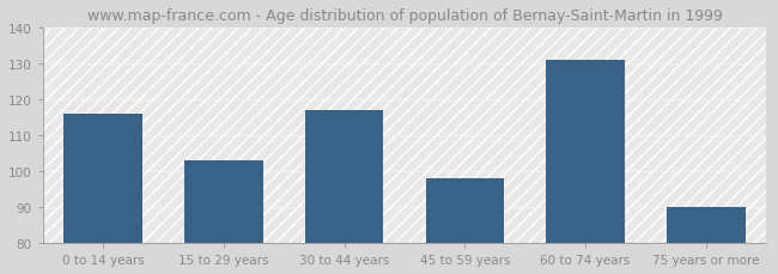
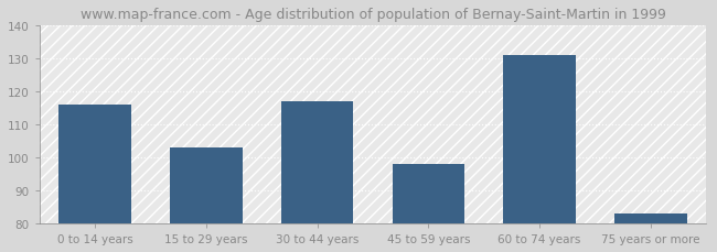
75 years or more: 90 -> 83
